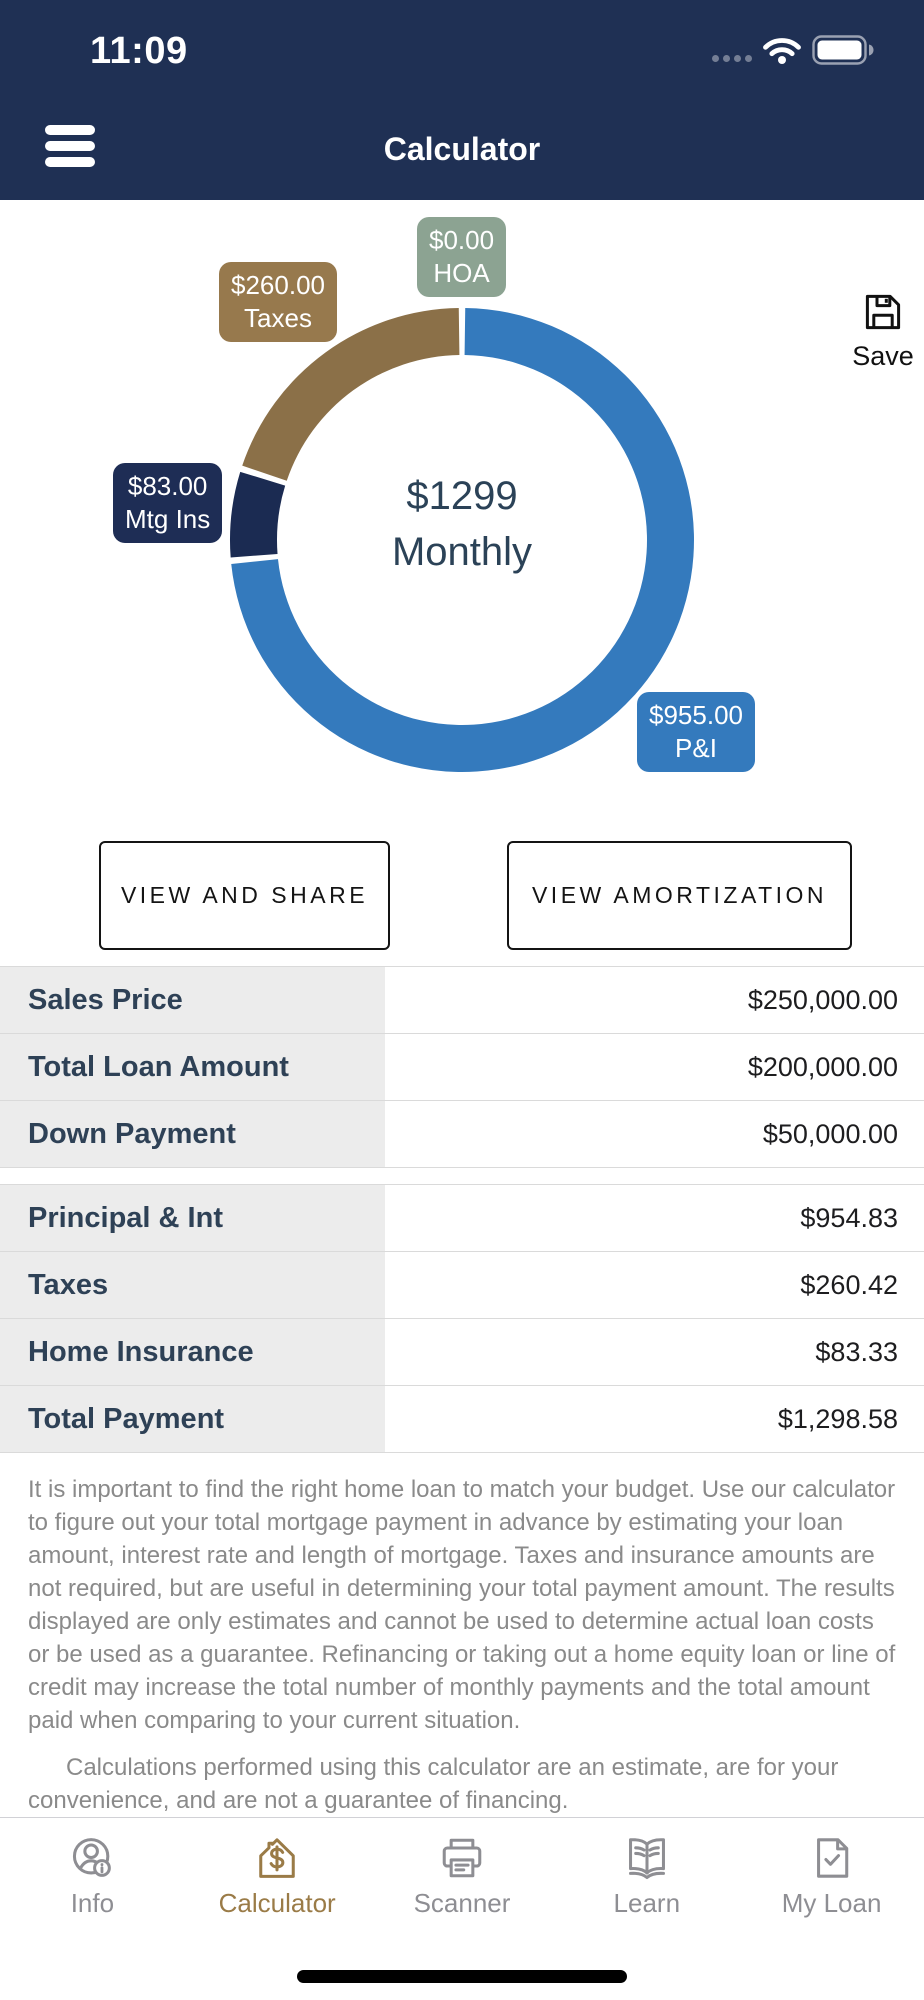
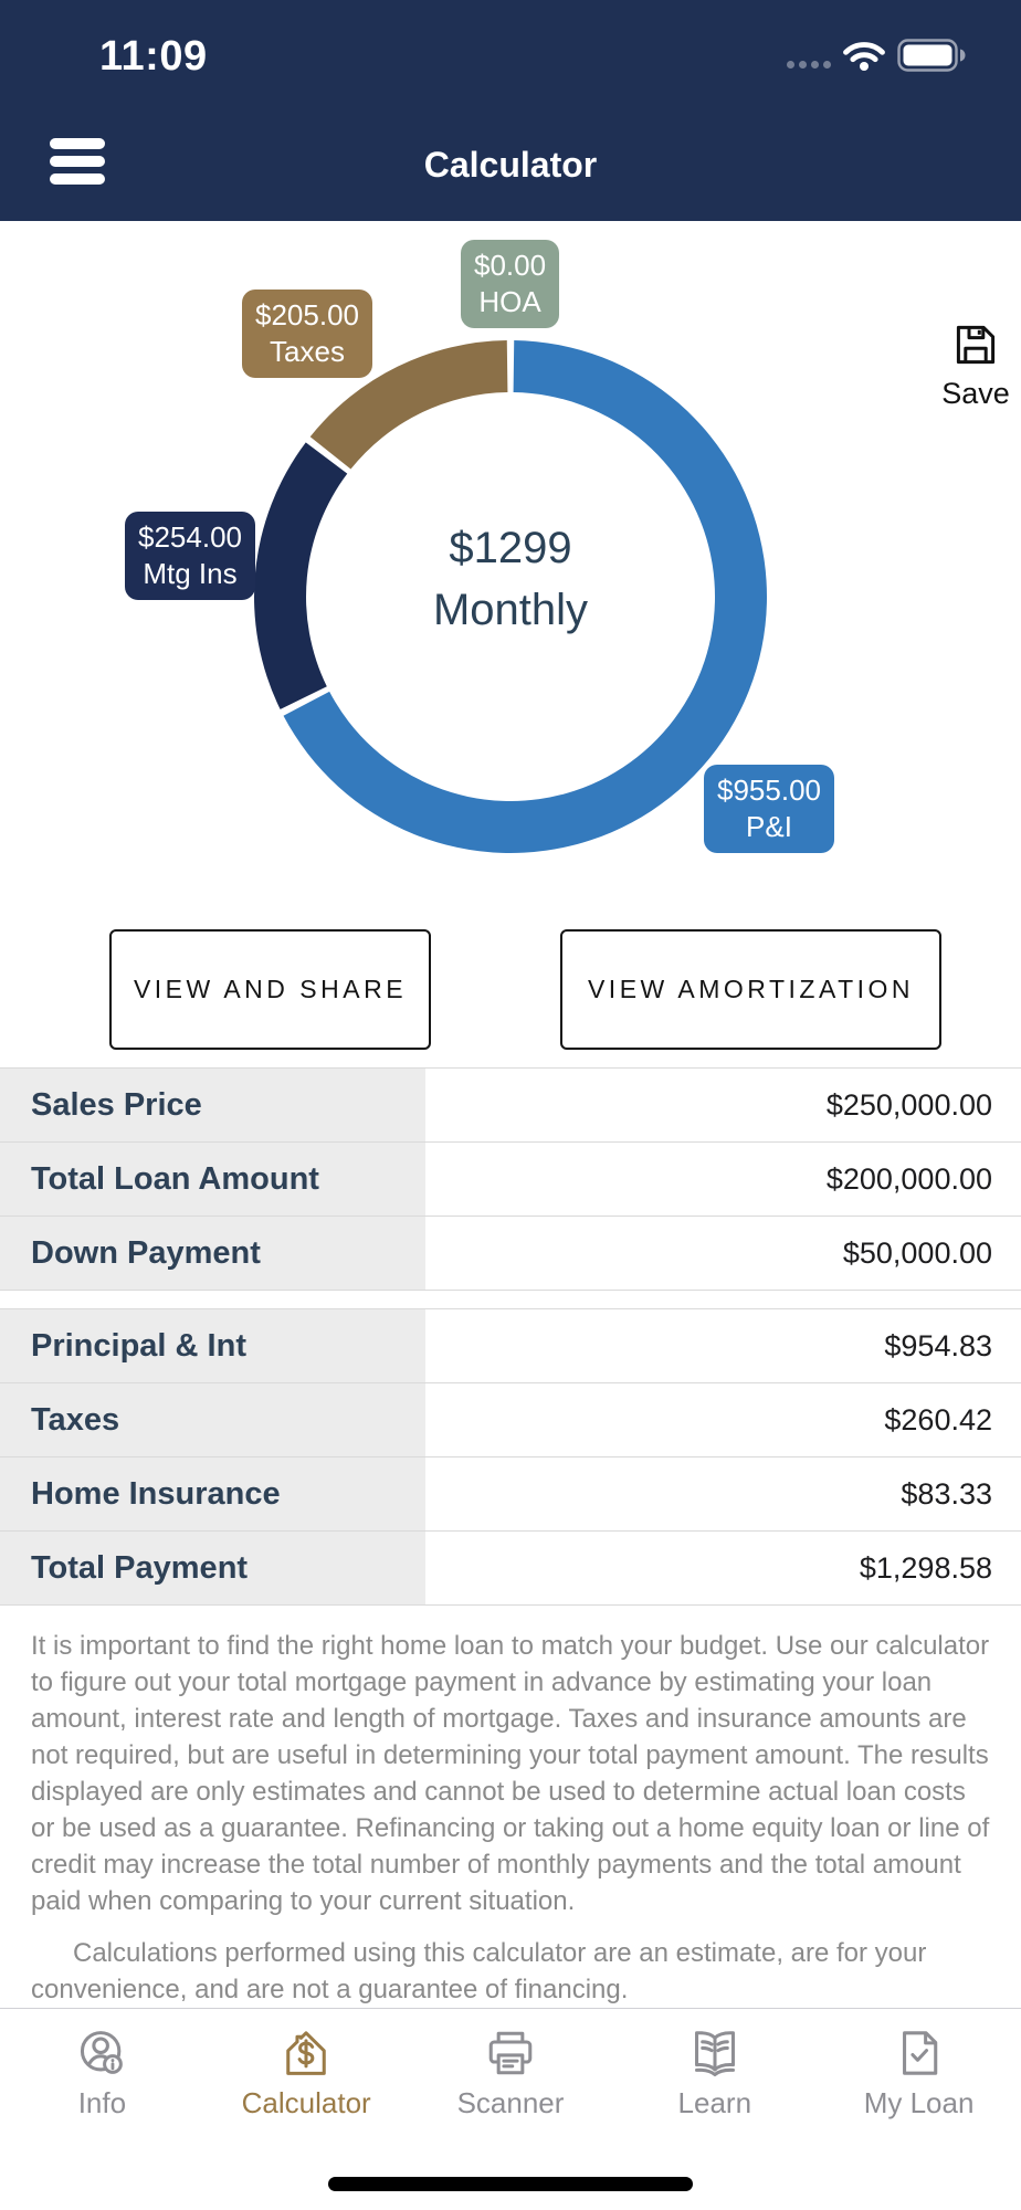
Mtg Ins: $83.00 -> $254.00
Taxes: $260.00 -> $205.00
